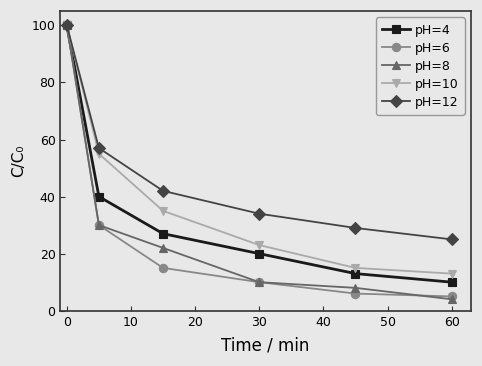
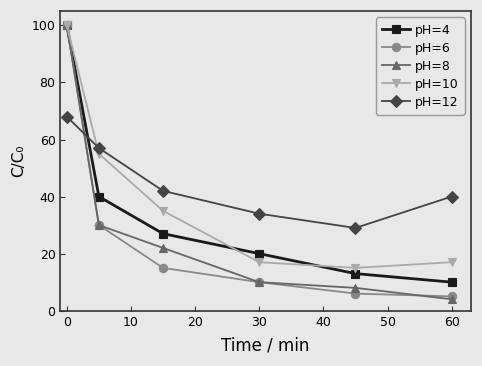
pH=12/0: 100 -> 68
pH=10/30: 23 -> 17
pH=10/60: 13 -> 17
pH=12/60: 25 -> 40
